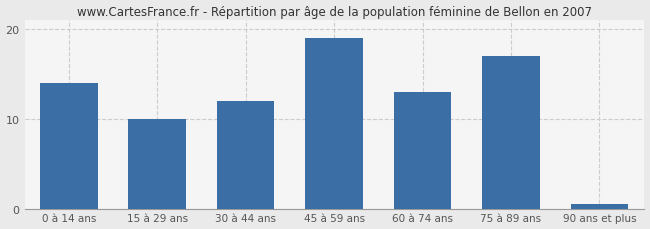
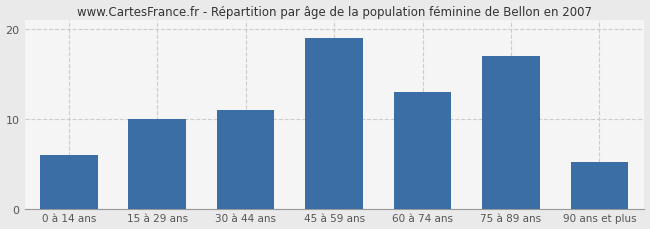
0 à 14 ans: 14.0 -> 6.0
30 à 44 ans: 12.0 -> 11.0
90 ans et plus: 0.5 -> 5.2
